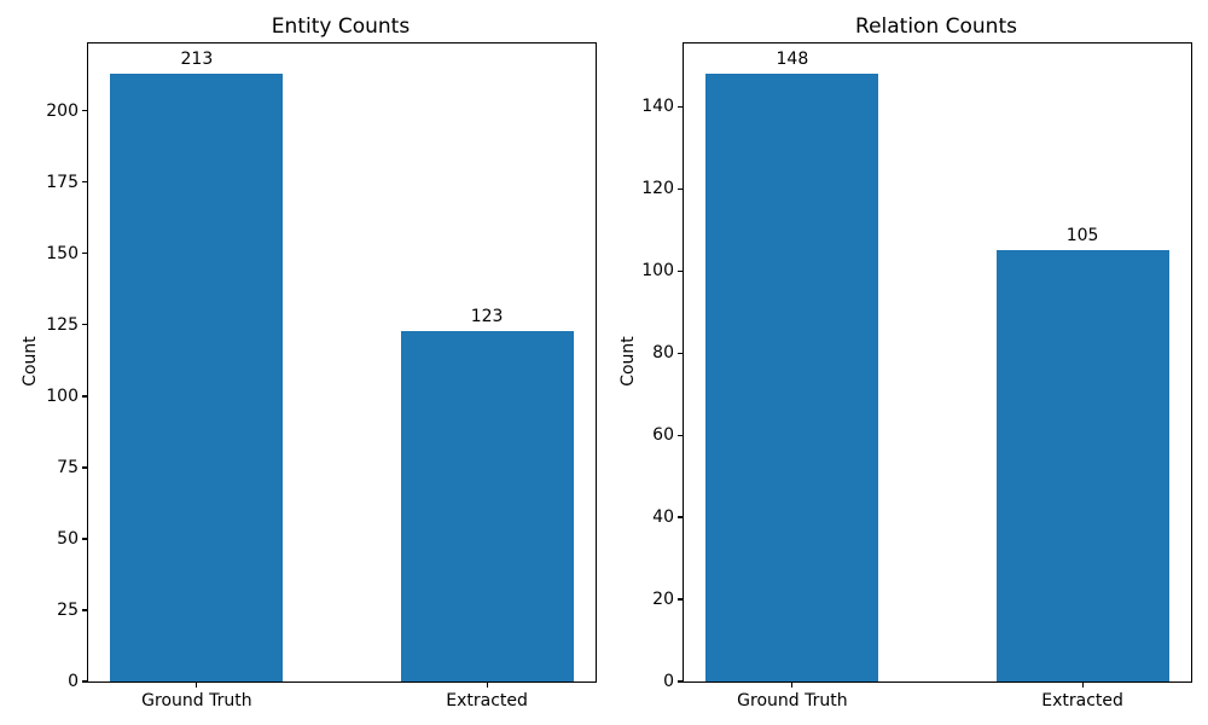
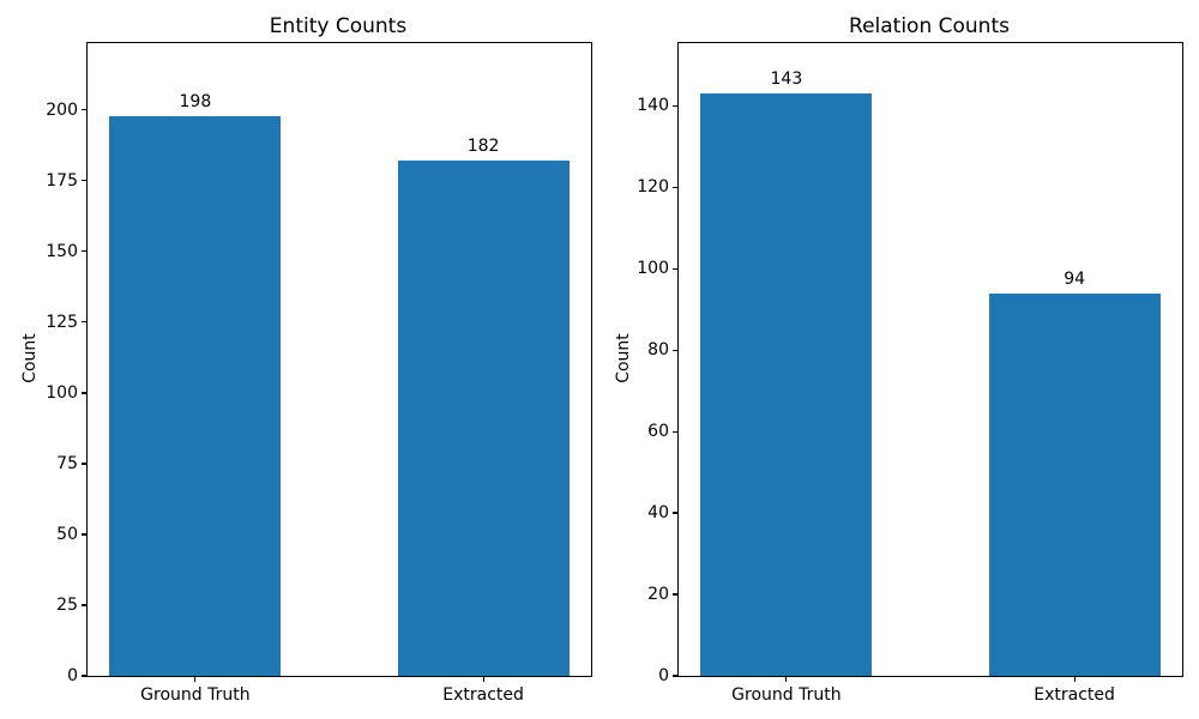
Entity Counts/Ground Truth: 213 -> 198
Entity Counts/Extracted: 123 -> 182
Relation Counts/Ground Truth: 148 -> 143
Relation Counts/Extracted: 105 -> 94
